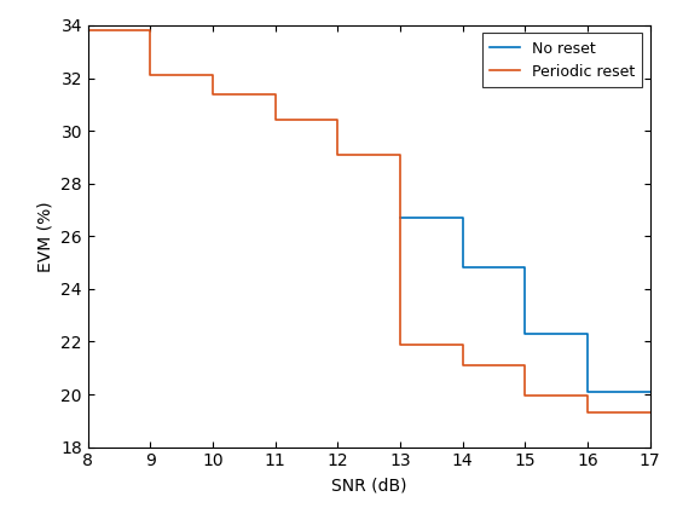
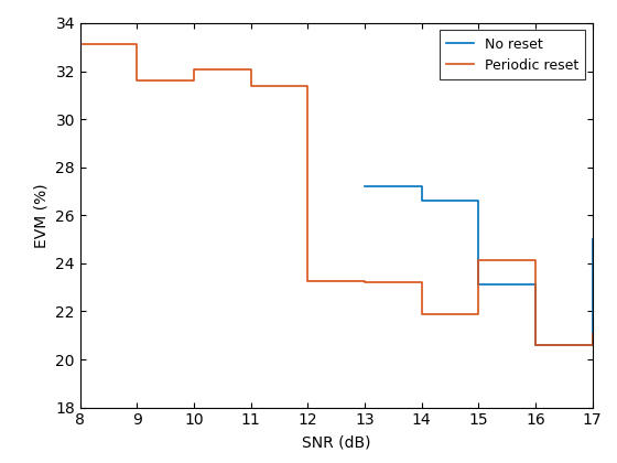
Periodic reset/8: 33.80 -> 33.15
Periodic reset/9: 32.10 -> 31.60
Periodic reset/10: 31.40 -> 32.05
Periodic reset/11: 30.40 -> 31.40
Periodic reset/12: 29.10 -> 23.25
No reset/13: 26.7 -> 27.2
Periodic reset/13: 21.90 -> 23.20
No reset/14: 24.8 -> 26.6
Periodic reset/14: 21.10 -> 21.90
No reset/15: 22.3 -> 23.1
Periodic reset/15: 19.95 -> 24.15
No reset/16: 20.1 -> 20.6
Periodic reset/16: 19.30 -> 20.60
No reset/17: 20.1 -> 25.0
Periodic reset/17: 19.30 -> 21.05
